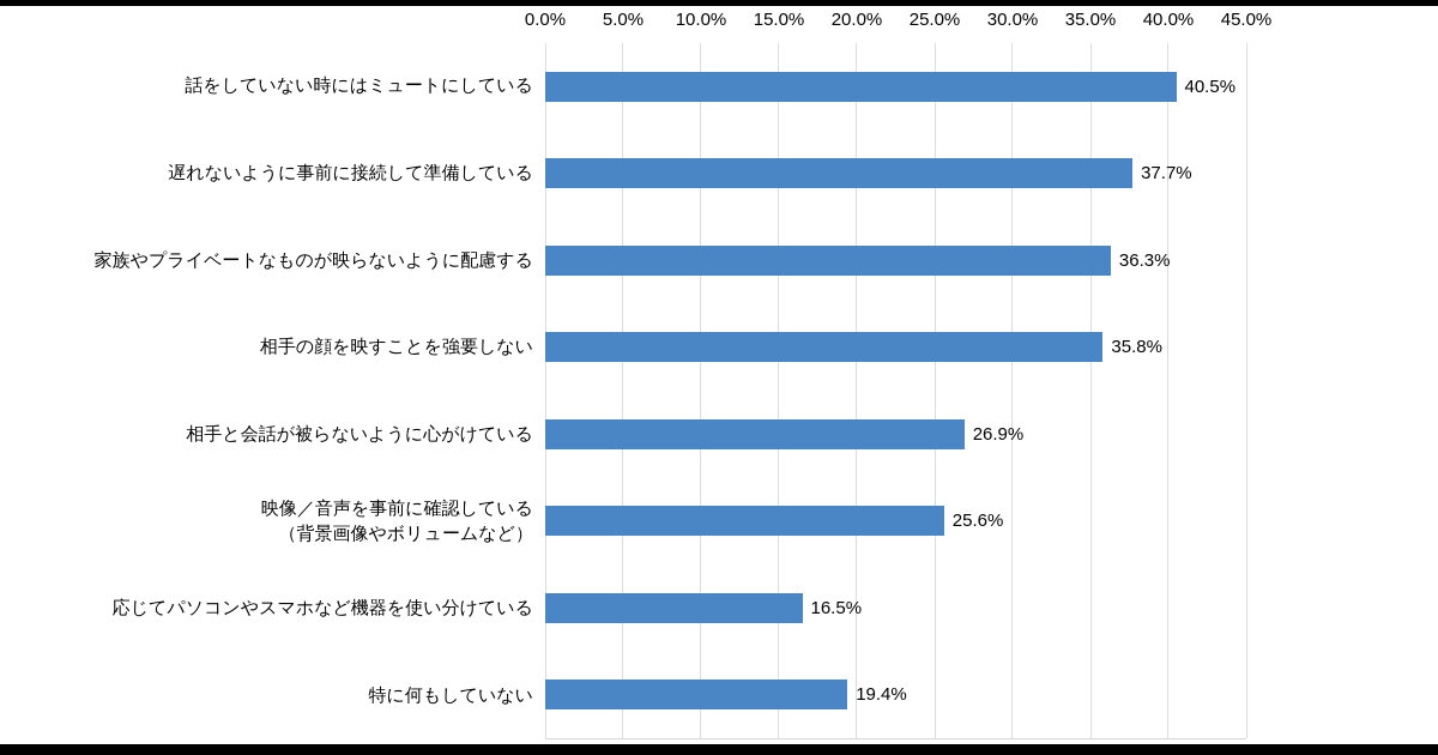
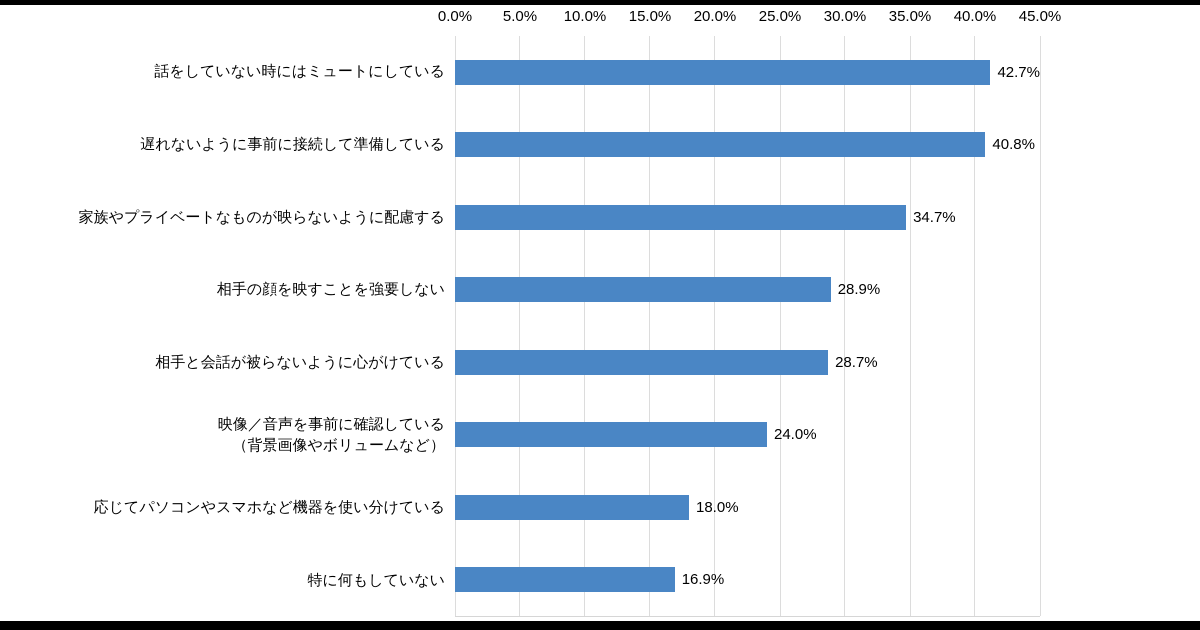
話をしていない時にはミュートにしている: 40.5% -> 42.7%
遅れないように事前に接続して準備している: 37.7% -> 40.8%
家族やプライベートなものが映らないように配慮する: 36.3% -> 34.7%
相手の顔を映すことを強要しない: 35.8% -> 28.9%
相手と会話が被らないように心がけている: 26.9% -> 28.7%
映像／音声を事前に確認している （背景画像やボリュームなど）: 25.6% -> 24.0%
応じてパソコンやスマホなど機器を使い分けている: 16.5% -> 18.0%
特に何もしていない: 19.4% -> 16.9%
